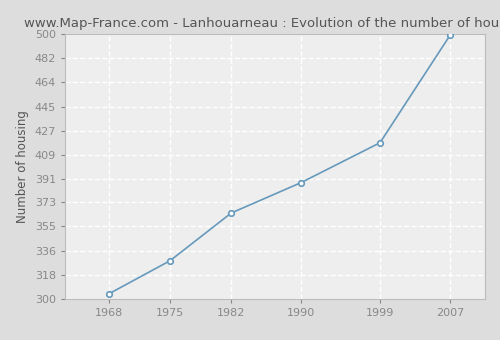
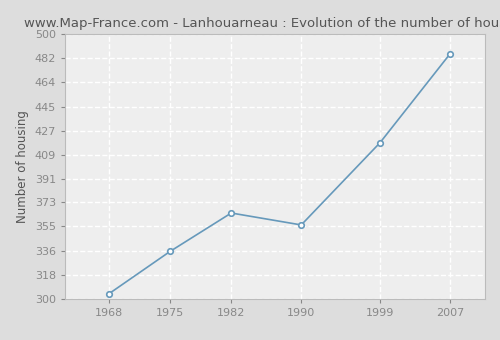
1975: 329 -> 336
1990: 388 -> 356
2007: 499 -> 485
